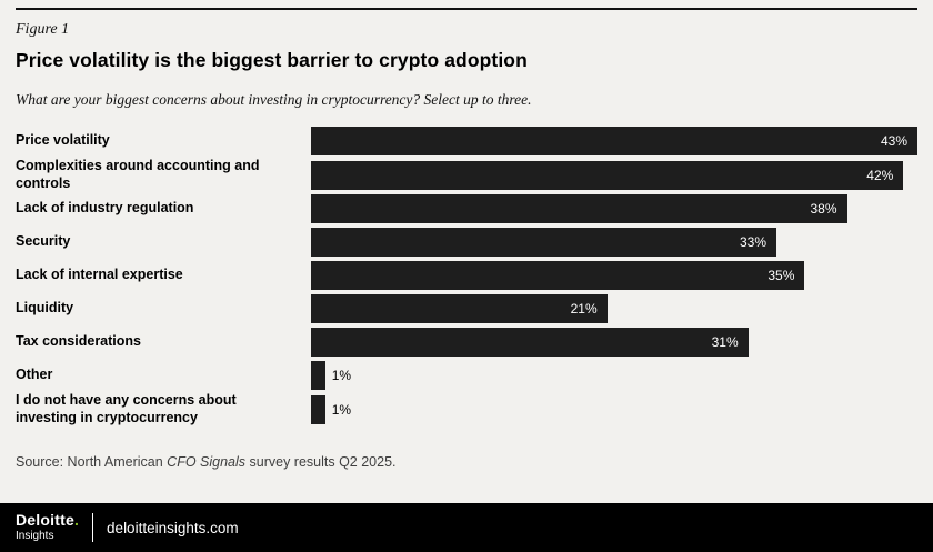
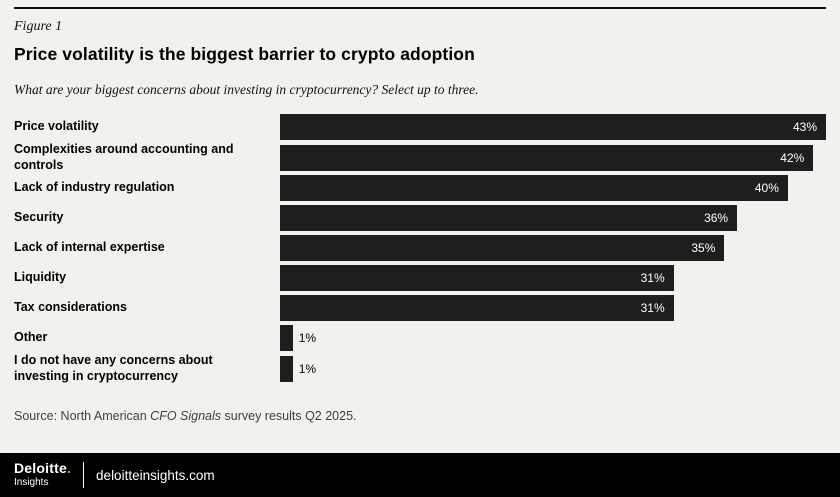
Lack of industry regulation: 38% -> 40%
Security: 33% -> 36%
Liquidity: 21% -> 31%
